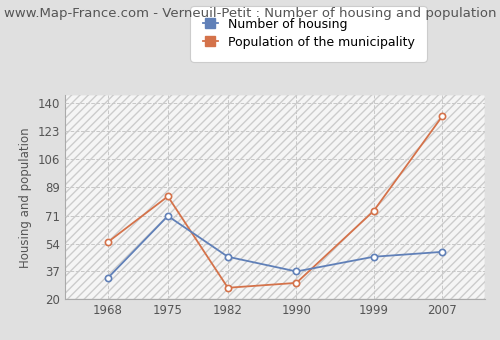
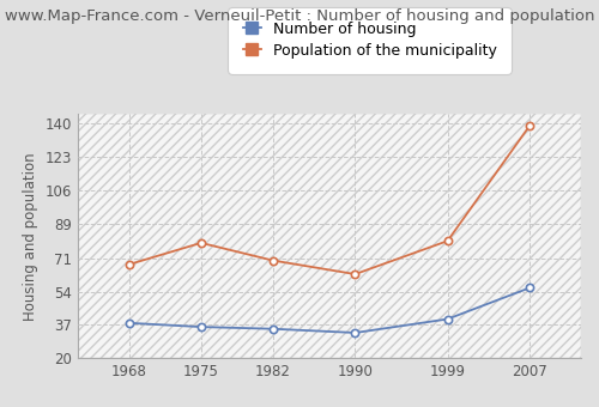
Number of housing/1968: 33 -> 38
Population of the municipality/1968: 55 -> 68
Number of housing/1975: 71 -> 36
Population of the municipality/1975: 83 -> 79
Number of housing/1982: 46 -> 35
Population of the municipality/1982: 27 -> 70
Number of housing/1990: 37 -> 33
Population of the municipality/1990: 30 -> 63
Number of housing/1999: 46 -> 40
Population of the municipality/1999: 74 -> 80
Number of housing/2007: 49 -> 56
Population of the municipality/2007: 132 -> 139
